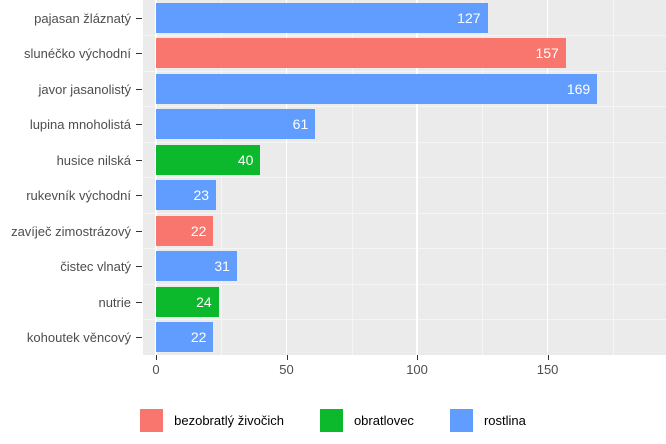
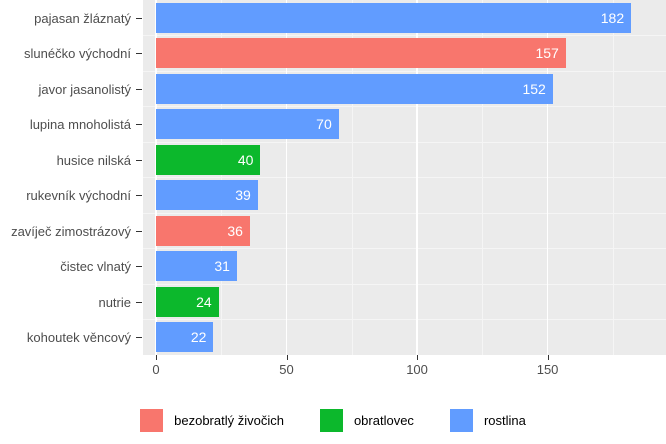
pajasan žláznatý: 127 -> 182
javor jasanolistý: 169 -> 152
lupina mnoholistá: 61 -> 70
rukevník východní: 23 -> 39
zavíječ zimostrázový: 22 -> 36
